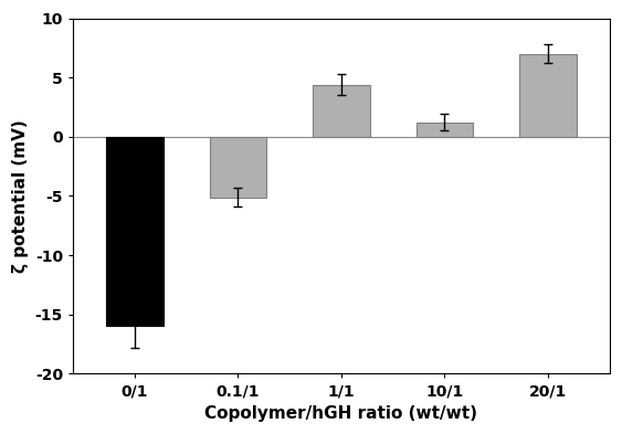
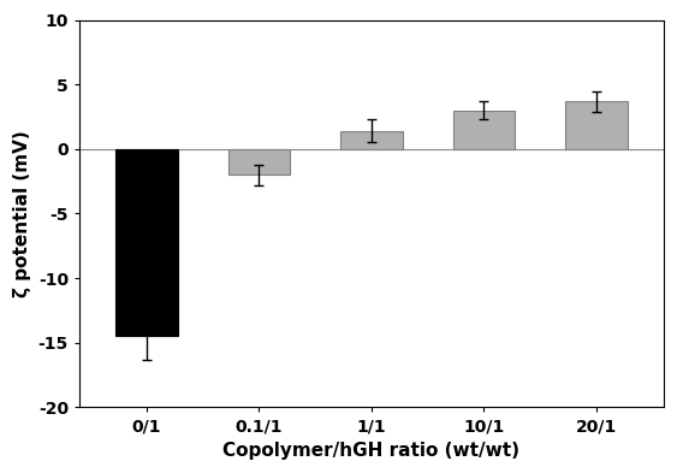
0/1: -16.0 -> -14.5
0.1/1: -5.1 -> -2.0
1/1: 4.4 -> 1.4
10/1: 1.2 -> 3.0
20/1: 7.0 -> 3.7
